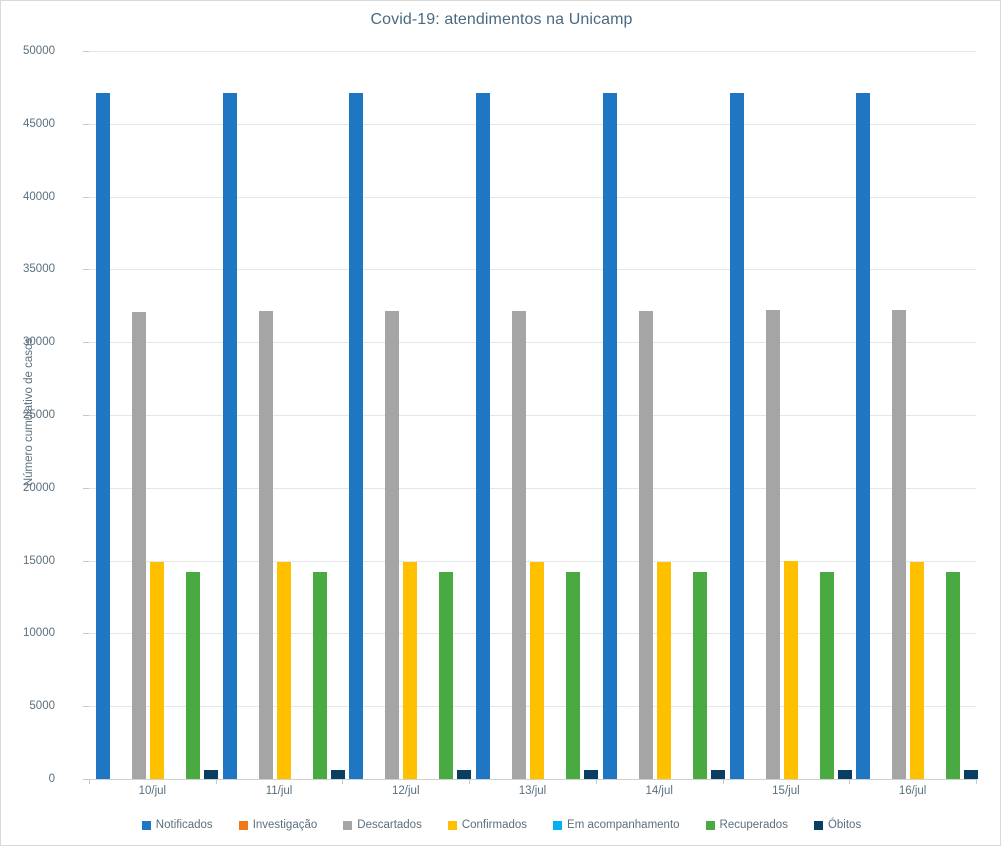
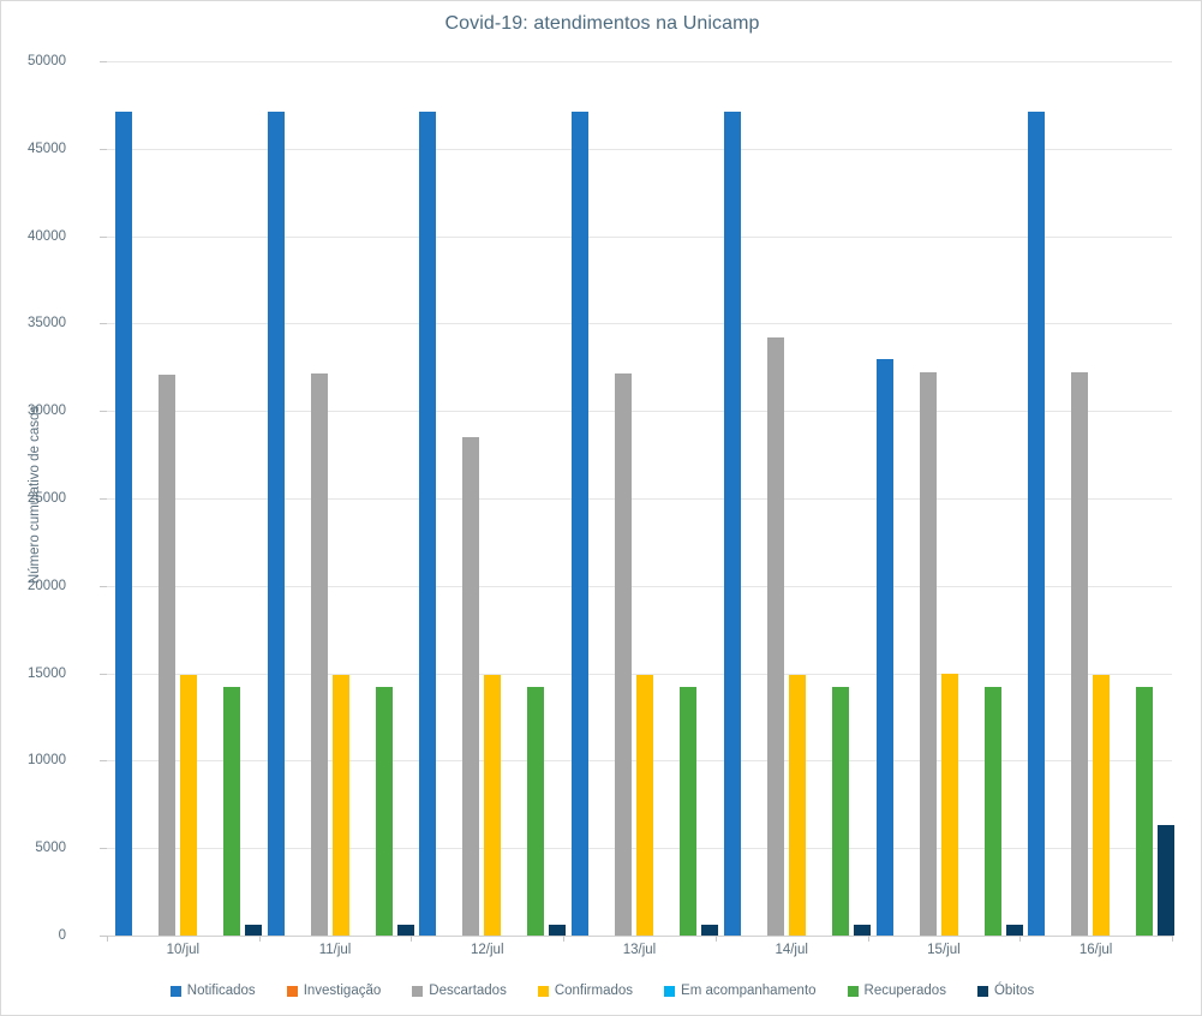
Descartados/12/jul: 32200 -> 28500
Descartados/14/jul: 32200 -> 34200
Notificados/15/jul: 47200 -> 33000
Óbitos/16/jul: 600 -> 6300
